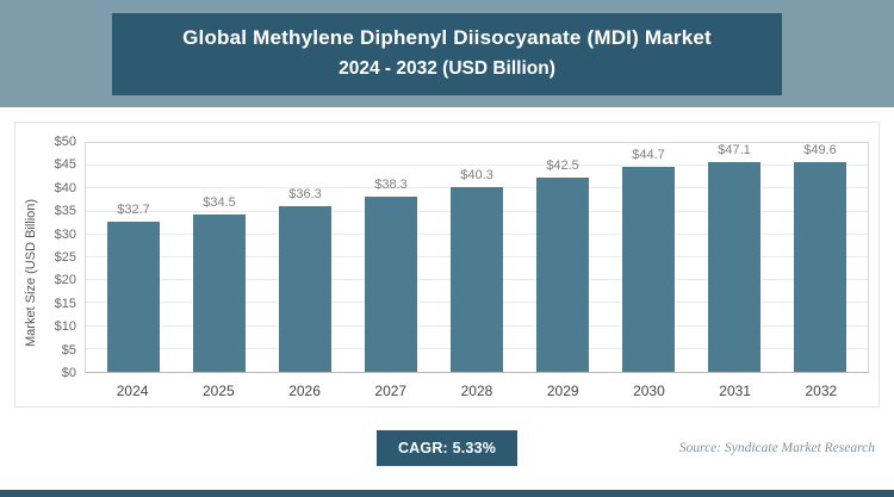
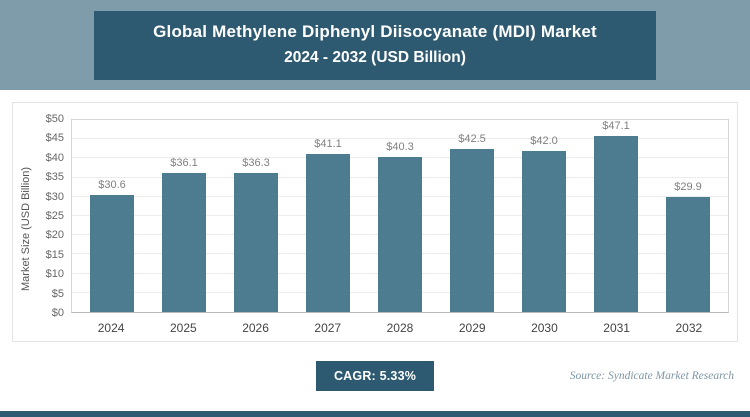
2024: $32.7 -> $30.6
2025: $34.5 -> $36.1
2027: $38.3 -> $41.1
2030: $44.7 -> $42.0
2032: $49.6 -> $29.9
